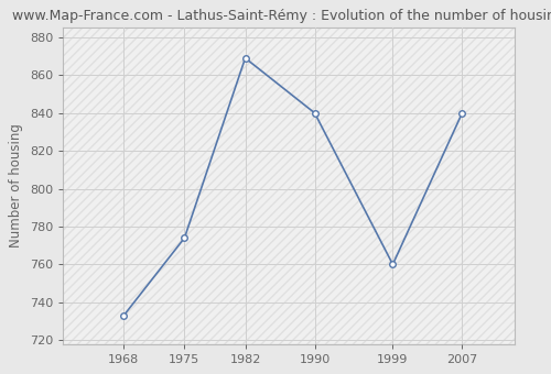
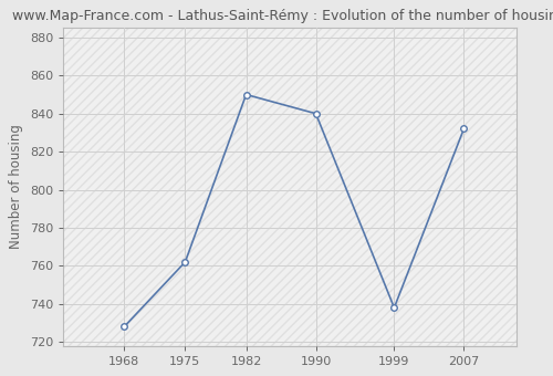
1968: 733 -> 728
1975: 774 -> 762
1982: 869 -> 850
1999: 760 -> 738
2007: 840 -> 832
